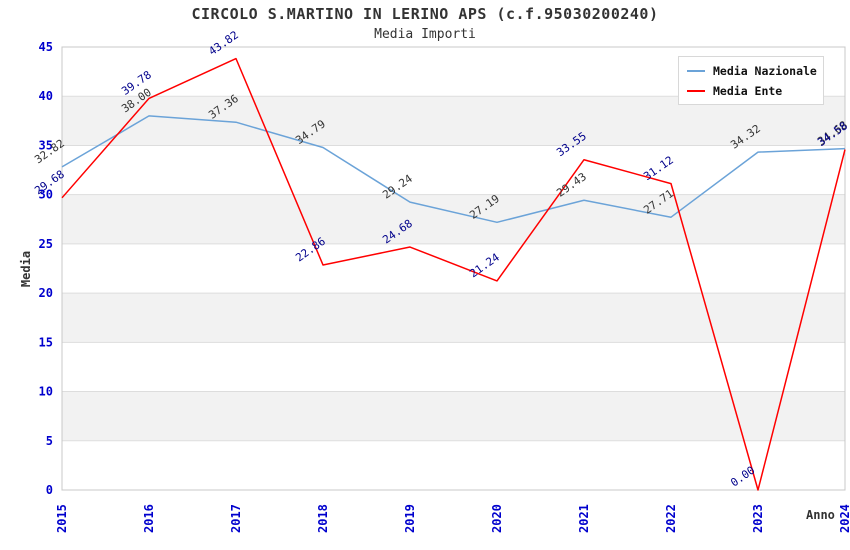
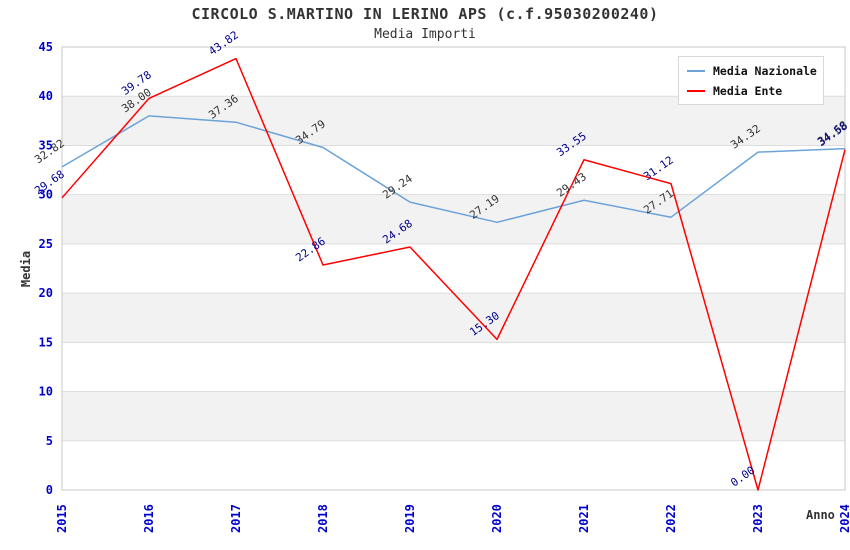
Media Ente/2020: 21.24 -> 15.30
